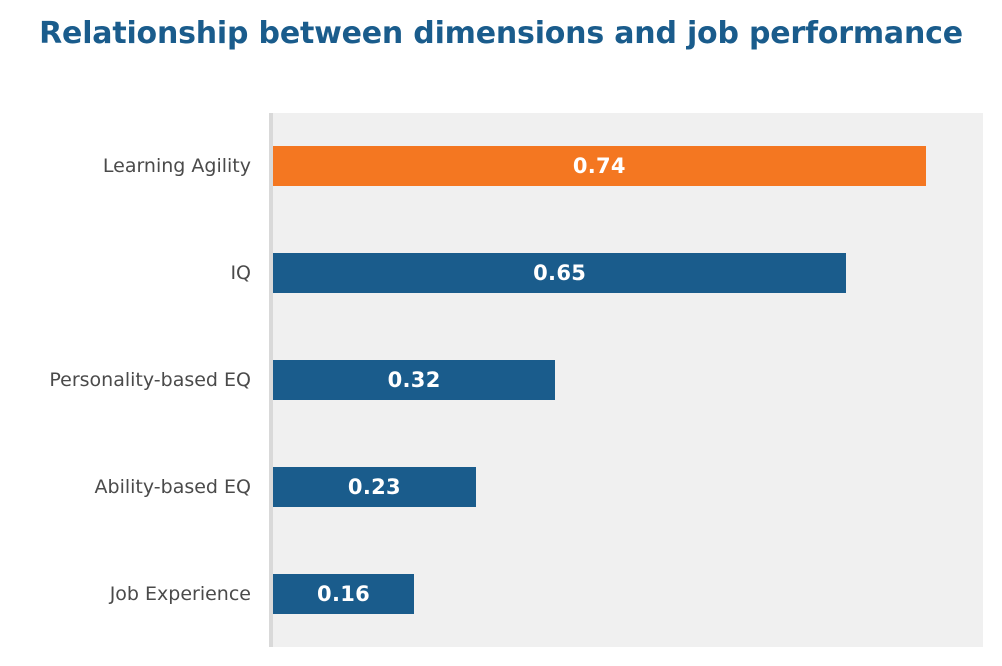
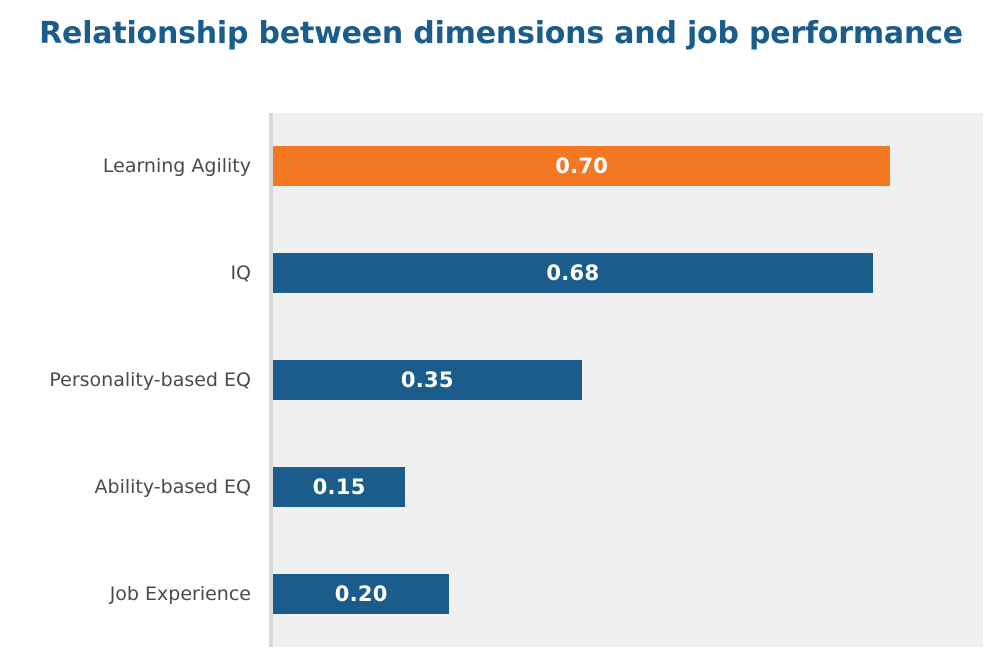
Learning Agility: 0.74 -> 0.70
IQ: 0.65 -> 0.68
Personality-based EQ: 0.32 -> 0.35
Ability-based EQ: 0.23 -> 0.15
Job Experience: 0.16 -> 0.20
